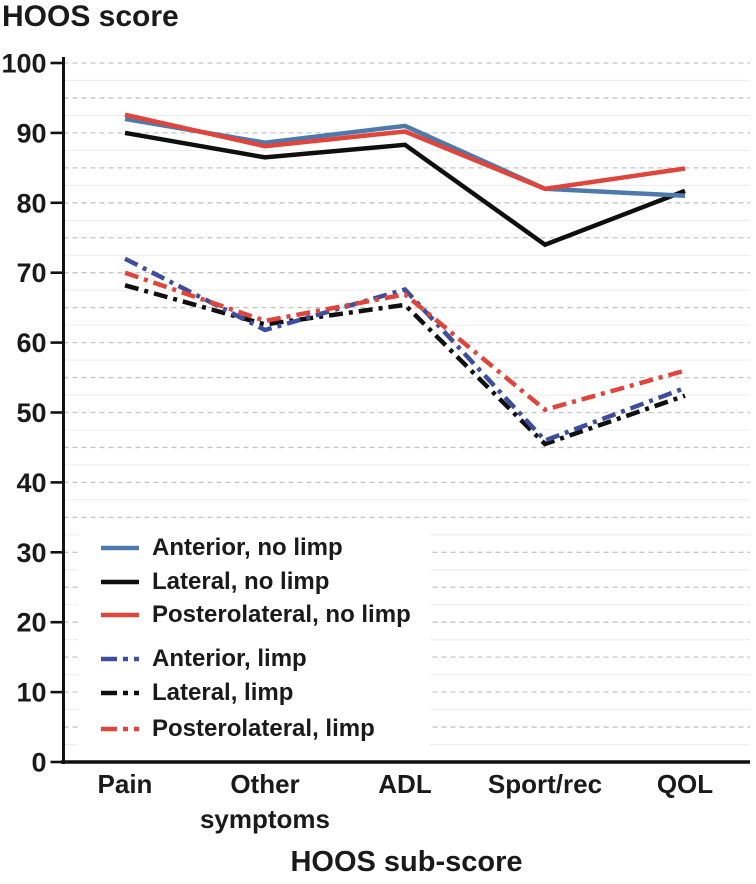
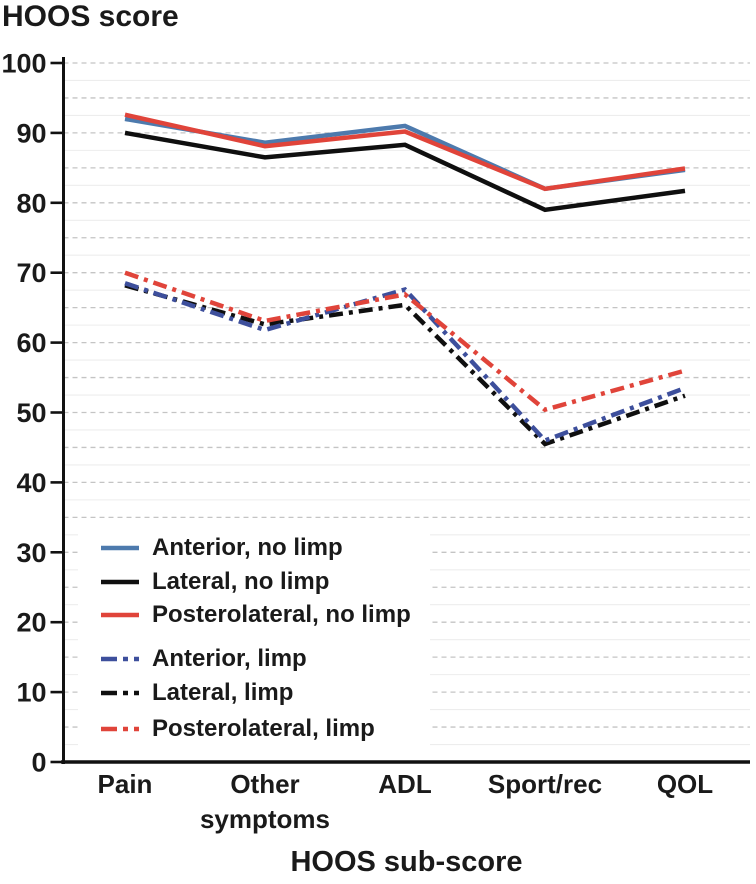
Anterior, limp/Pain: 72 -> 68
Lateral, no limp/Sport/rec: 74 -> 79
Anterior, no limp/QOL: 81 -> 85
